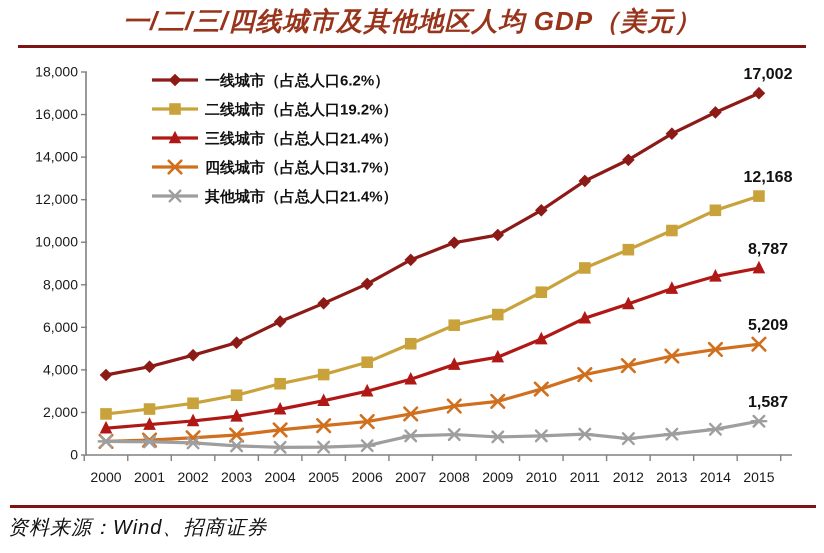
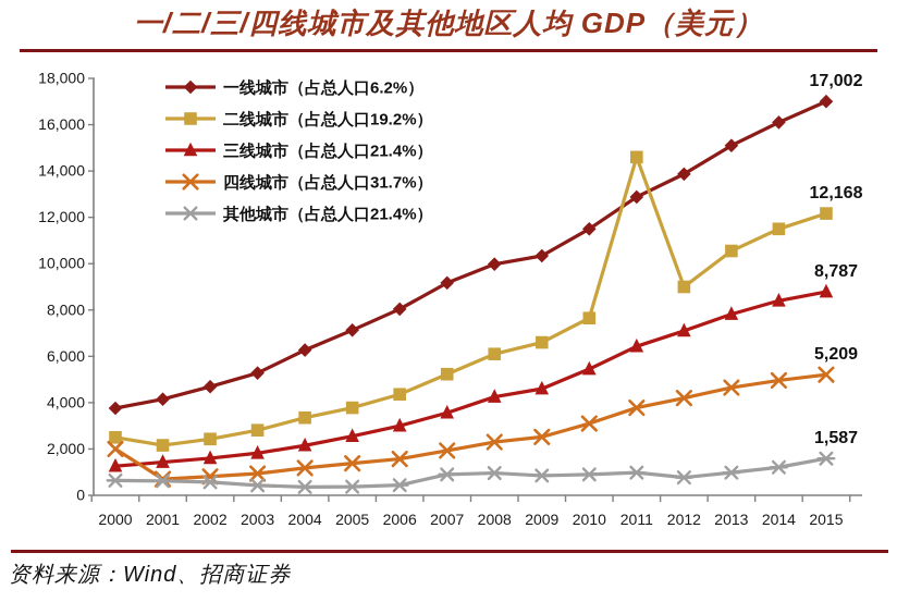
二线城市（占总人口19.2%）/2000: 1900 -> 2500
四线城市（占总人口31.7%）/2000: 600 -> 2000
二线城市（占总人口19.2%）/2011: 8800 -> 14600
二线城市（占总人口19.2%）/2012: 9600 -> 9000
